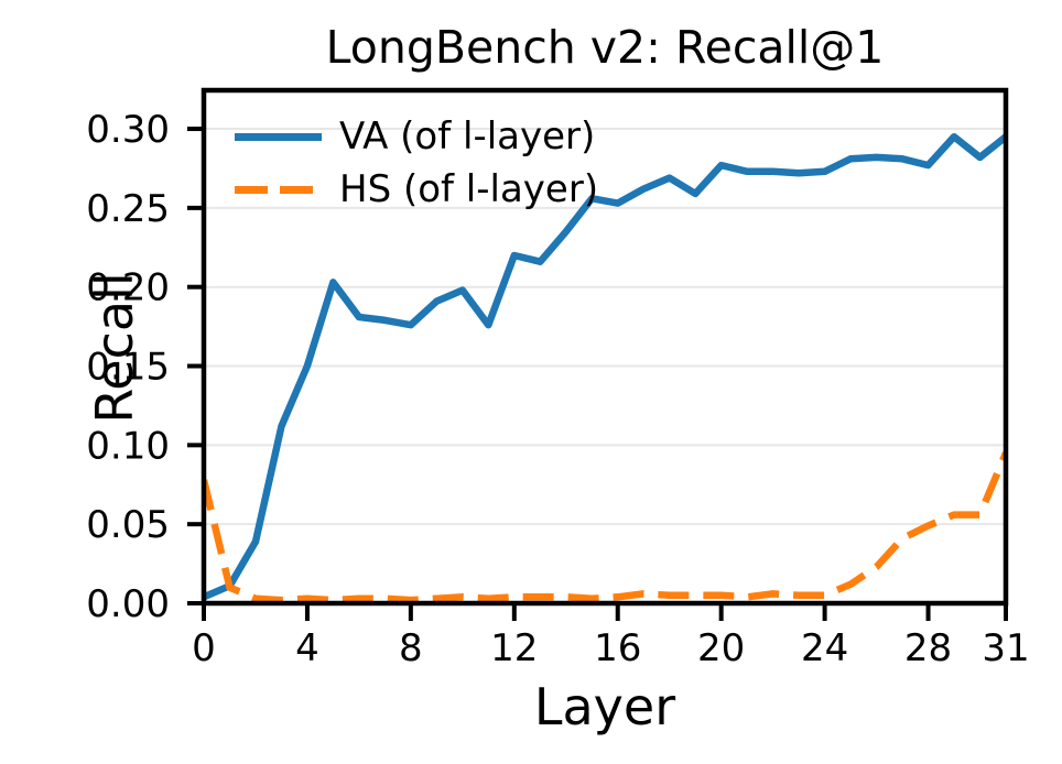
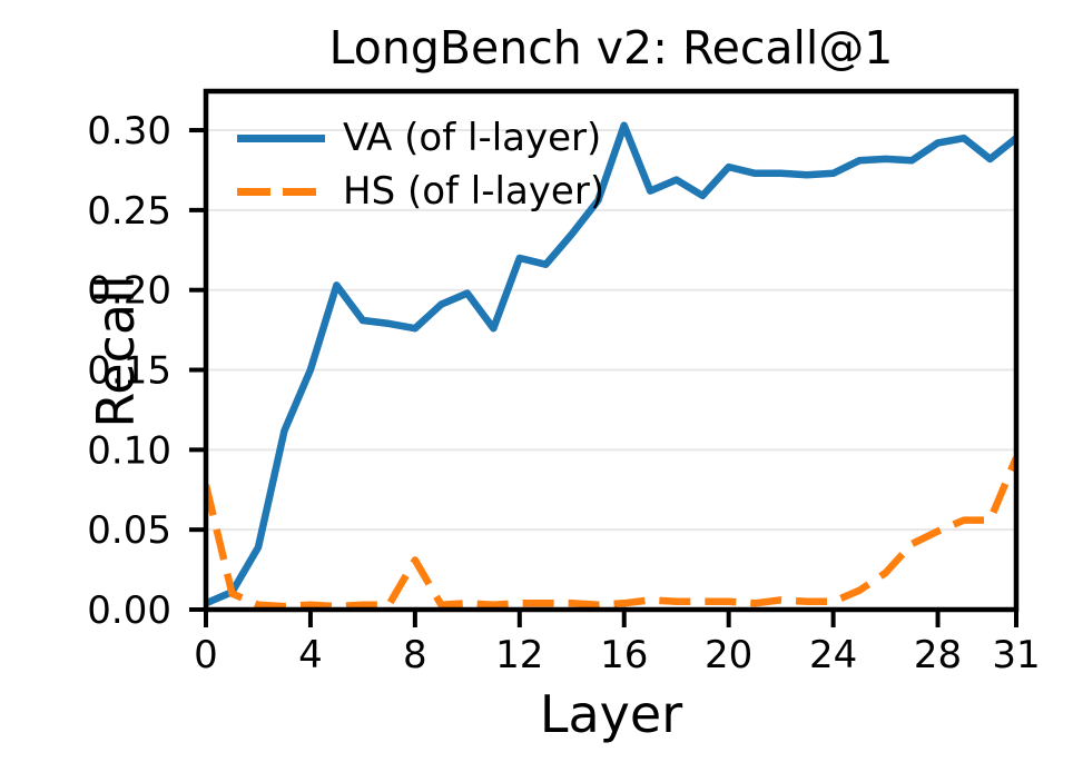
HS (of l-layer)/8: 0.002 -> 0.031
VA (of l-layer)/16: 0.253 -> 0.303
VA (of l-layer)/28: 0.277 -> 0.292
